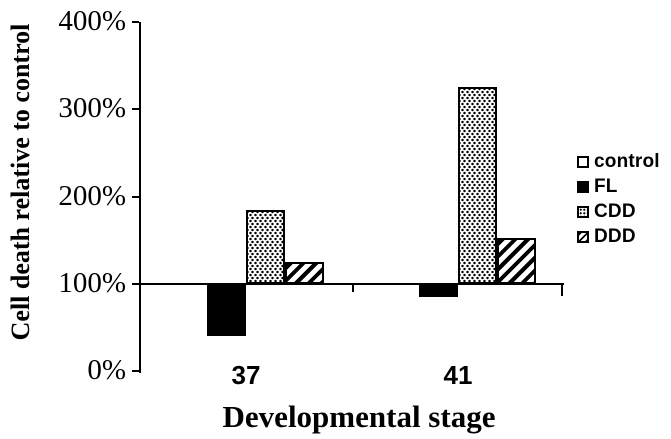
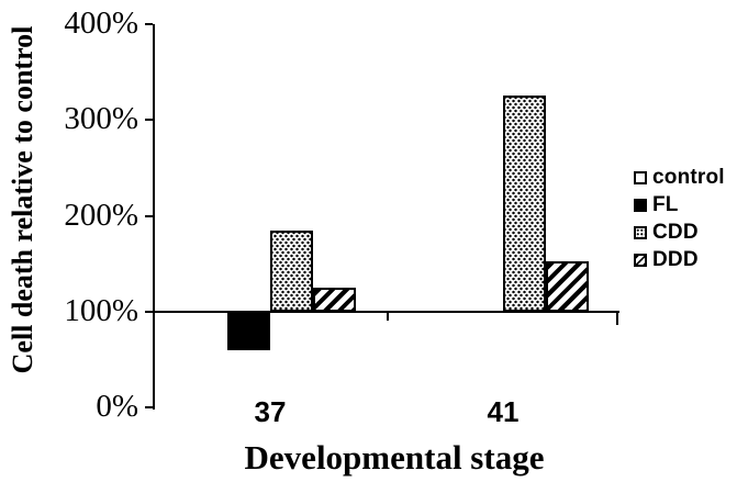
FL/37: 40% -> 60%
FL/41: 80% -> 100%
